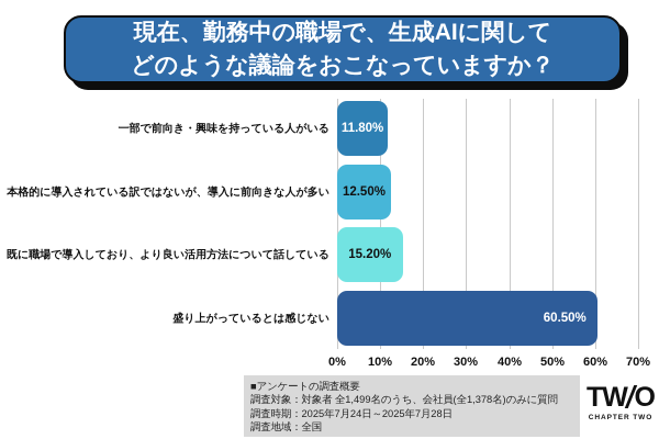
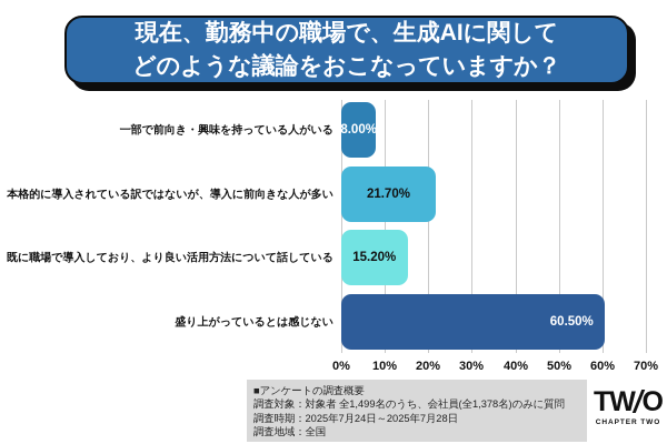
一部で前向き・興味を持っている人がいる: 11.80% -> 8.00%
本格的に導入されている訳ではないが、導入に前向きな人が多い: 12.50% -> 21.70%
